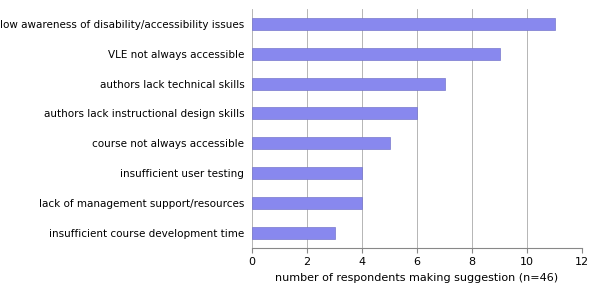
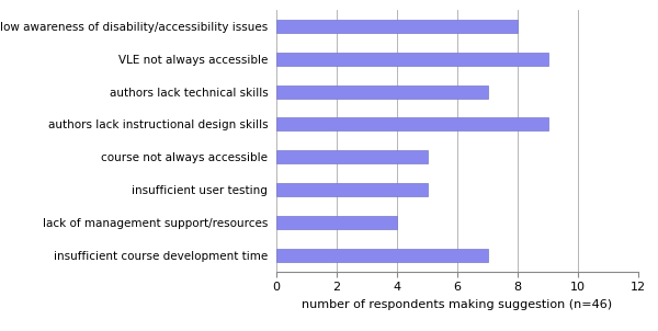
low awareness of disability/accessibility issues: 11 -> 8
authors lack instructional design skills: 6 -> 9
insufficient user testing: 4 -> 5
insufficient course development time: 3 -> 7
